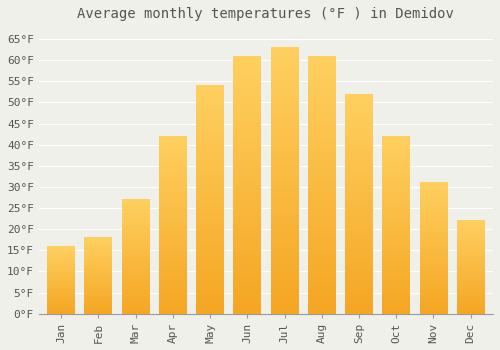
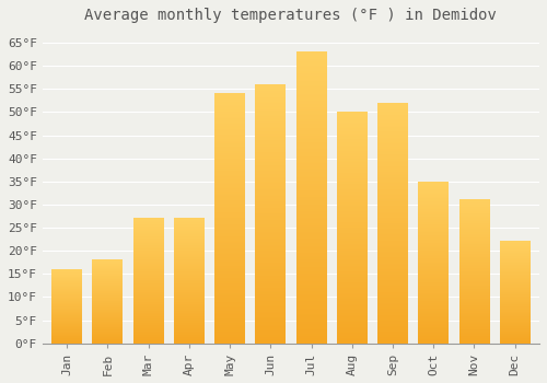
Apr: 42°F -> 27°F
Jun: 61°F -> 56°F
Aug: 61°F -> 50°F
Oct: 42°F -> 35°F
